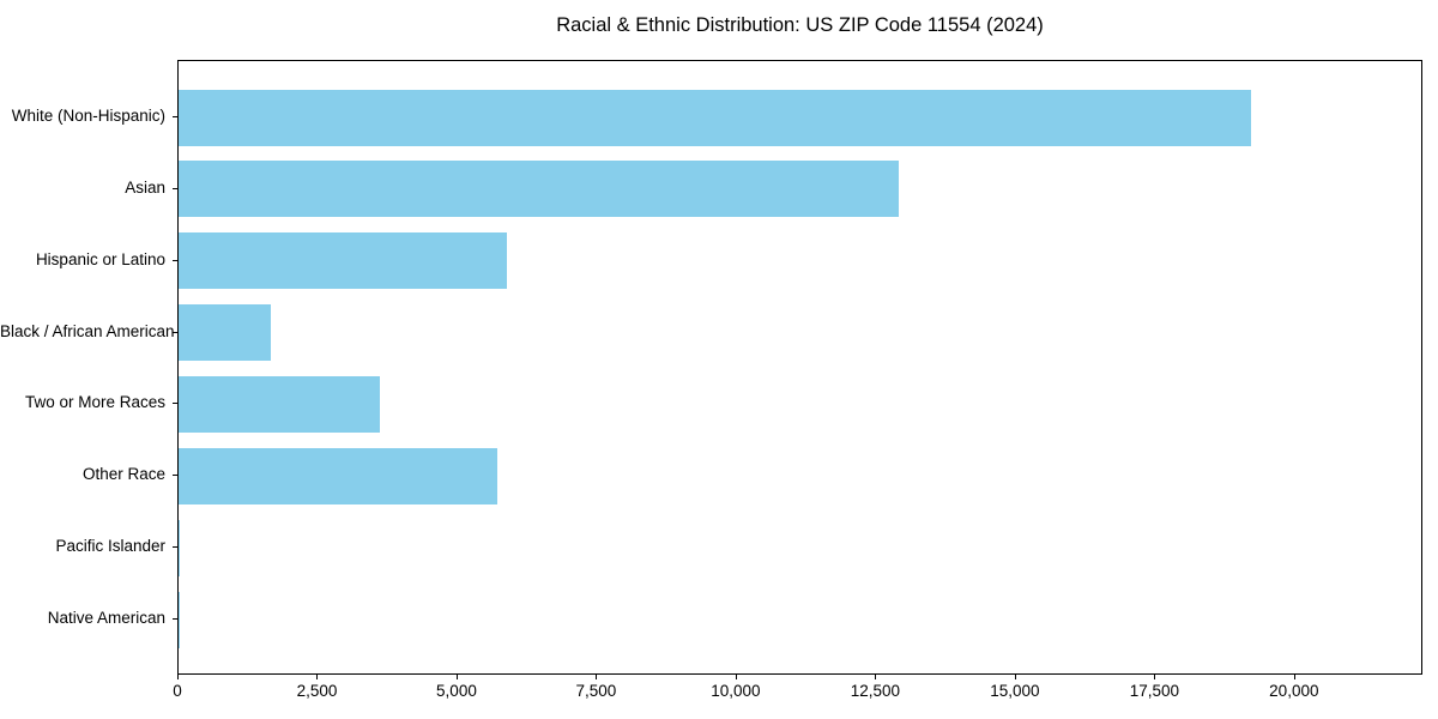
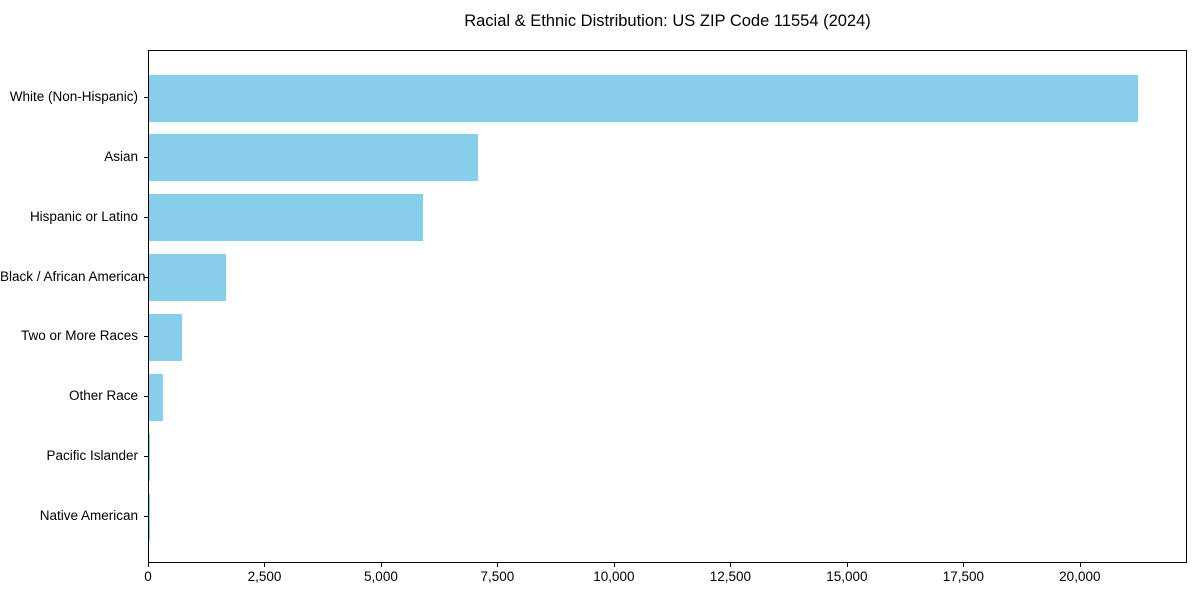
White (Non-Hispanic): 19200 -> 21200
Asian: 12900 -> 7100
Two or More Races: 3600 -> 700
Other Race: 5700 -> 300
